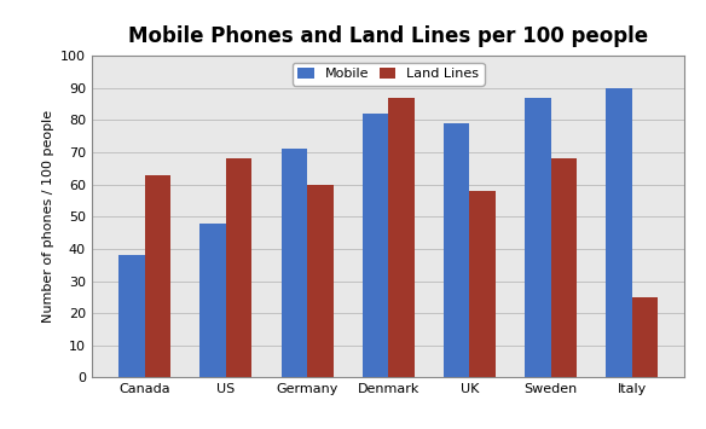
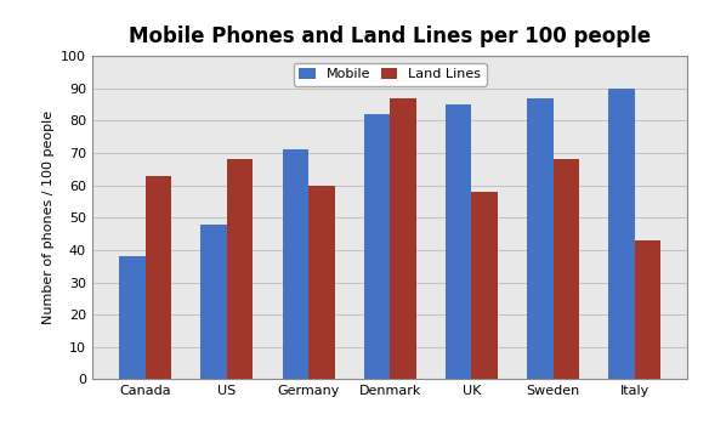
Mobile/UK: 79 -> 85
Land Lines/Italy: 25 -> 43
